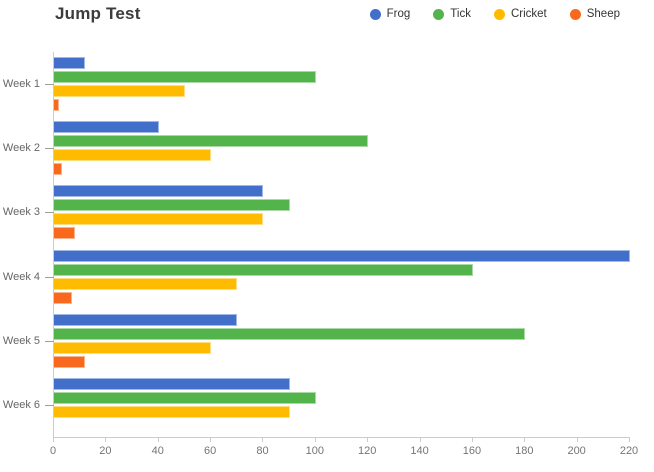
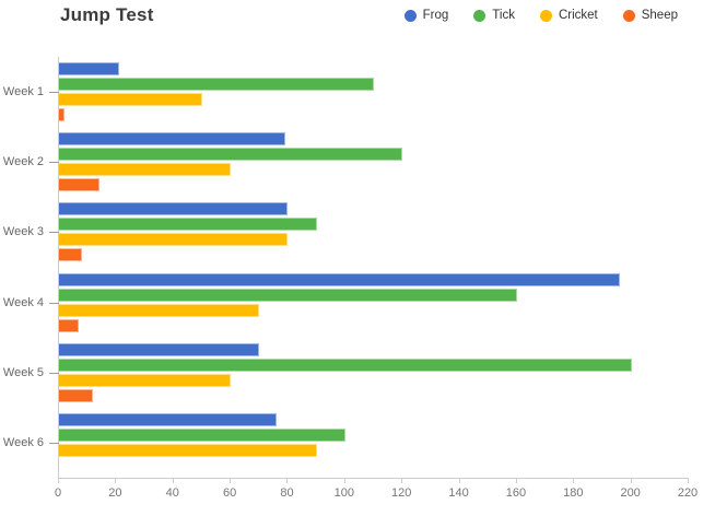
Frog/Week 1: 12 -> 21
Tick/Week 1: 100 -> 110
Frog/Week 2: 40 -> 79
Sheep/Week 2: 3 -> 14
Frog/Week 4: 220 -> 196
Tick/Week 5: 180 -> 200
Frog/Week 6: 90 -> 76
